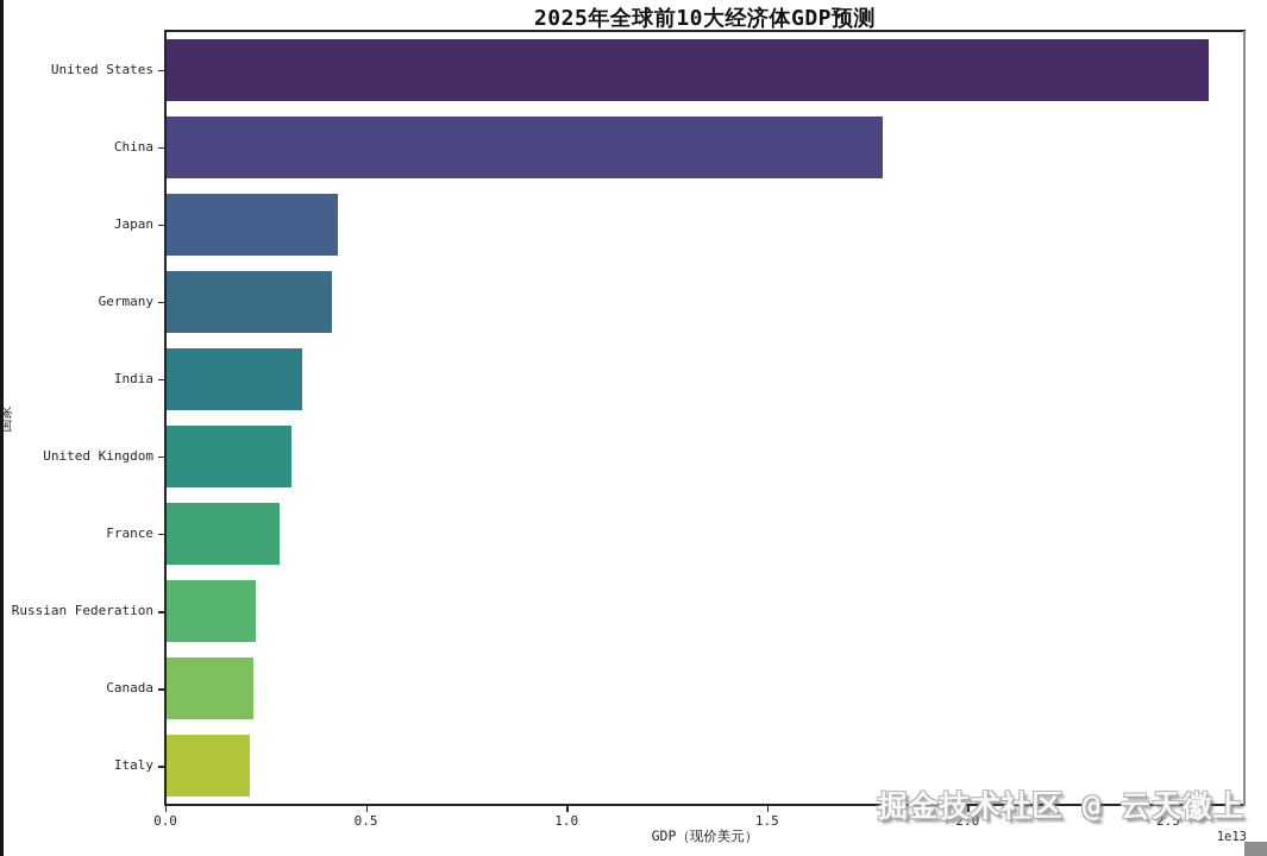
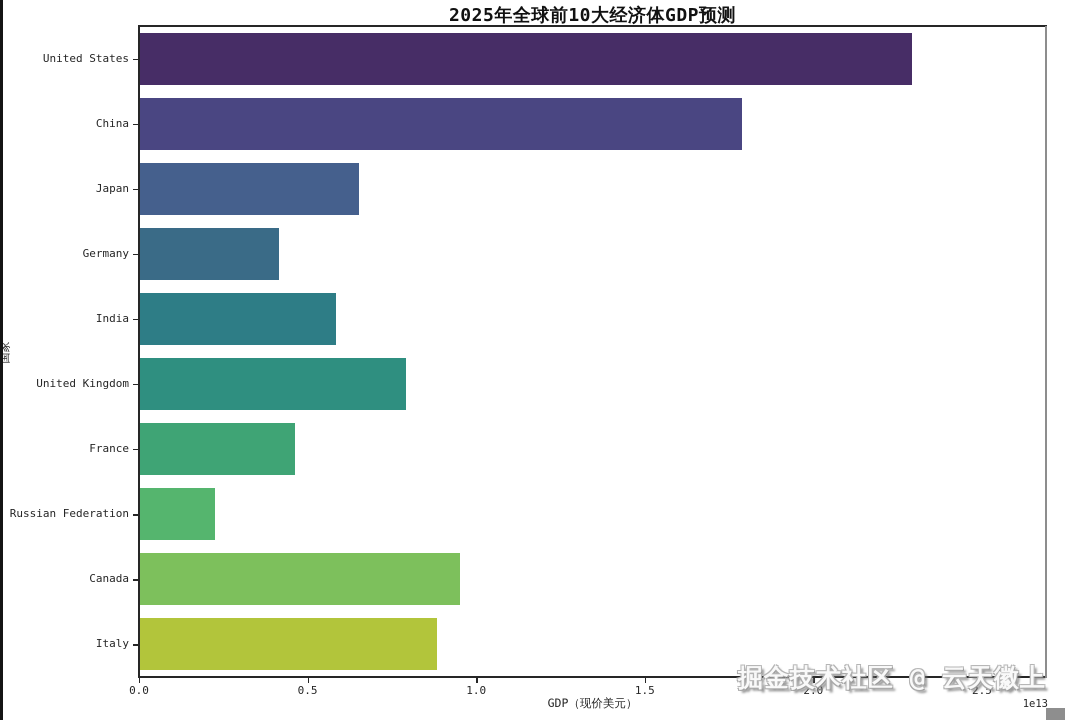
United States: 2.60 -> 2.29
Japan: 0.43 -> 0.65
India: 0.34 -> 0.58
United Kingdom: 0.31 -> 0.79
France: 0.28 -> 0.46
Canada: 0.22 -> 0.95
Italy: 0.21 -> 0.88
